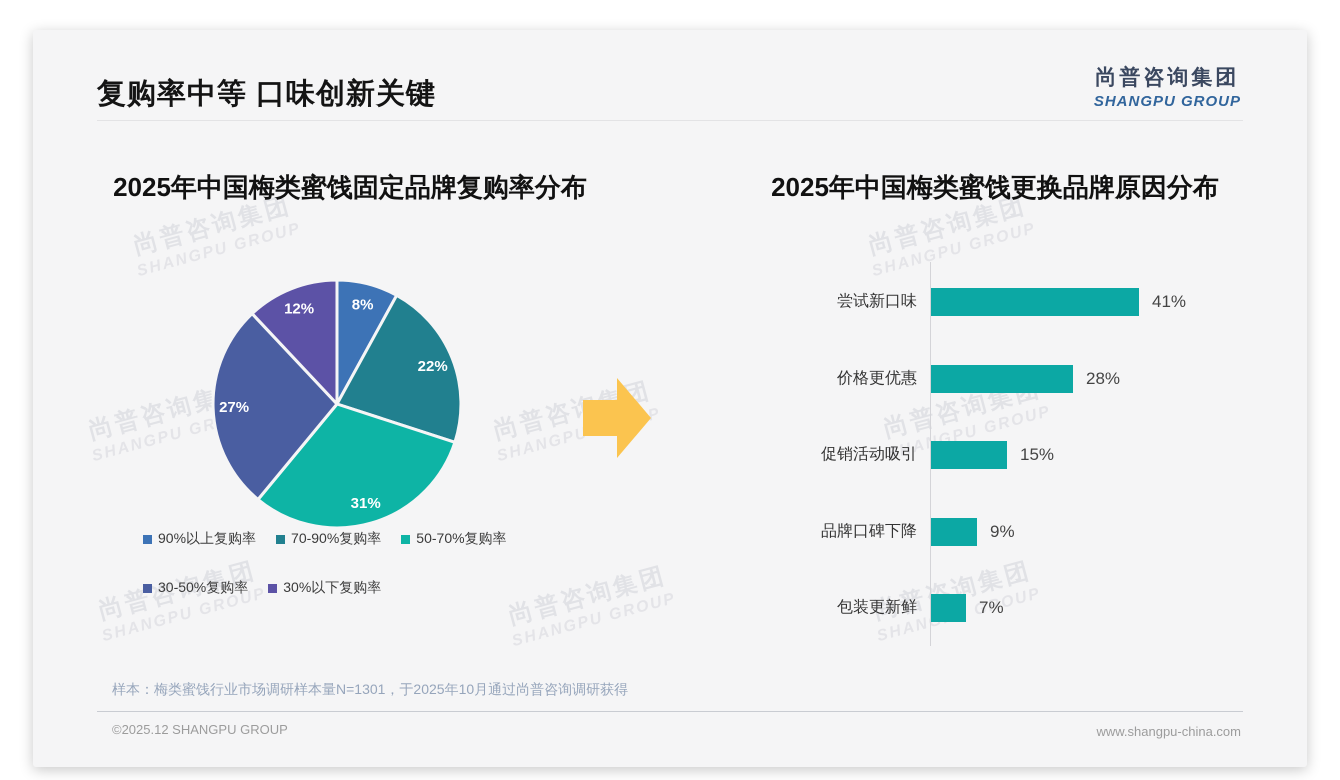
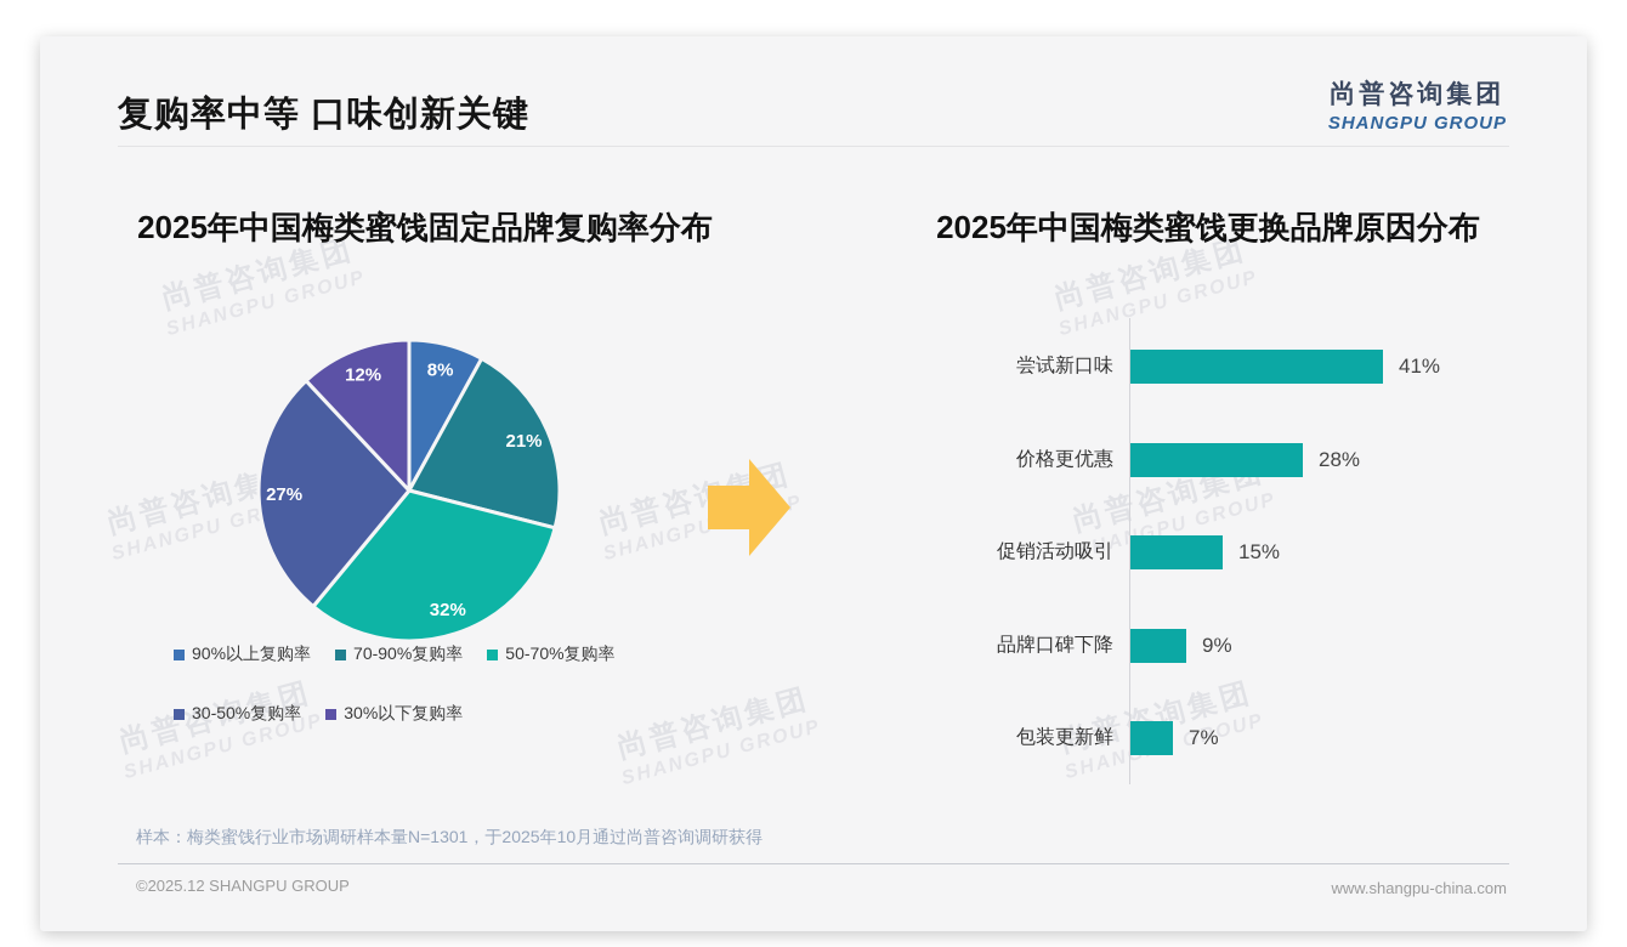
2025年中国梅类蜜饯固定品牌复购率分布/70-90%复购率: 22% -> 21%
2025年中国梅类蜜饯固定品牌复购率分布/50-70%复购率: 31% -> 32%
